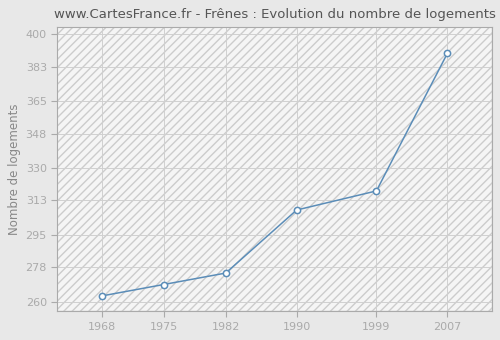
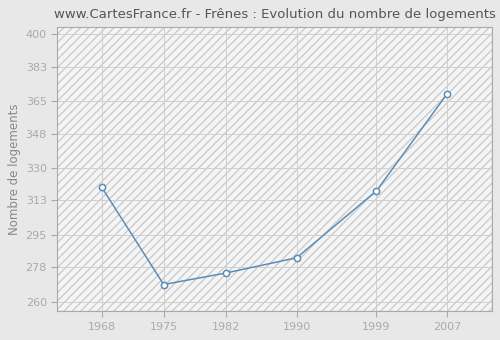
1968: 263 -> 320
1990: 308 -> 283
2007: 390 -> 369
